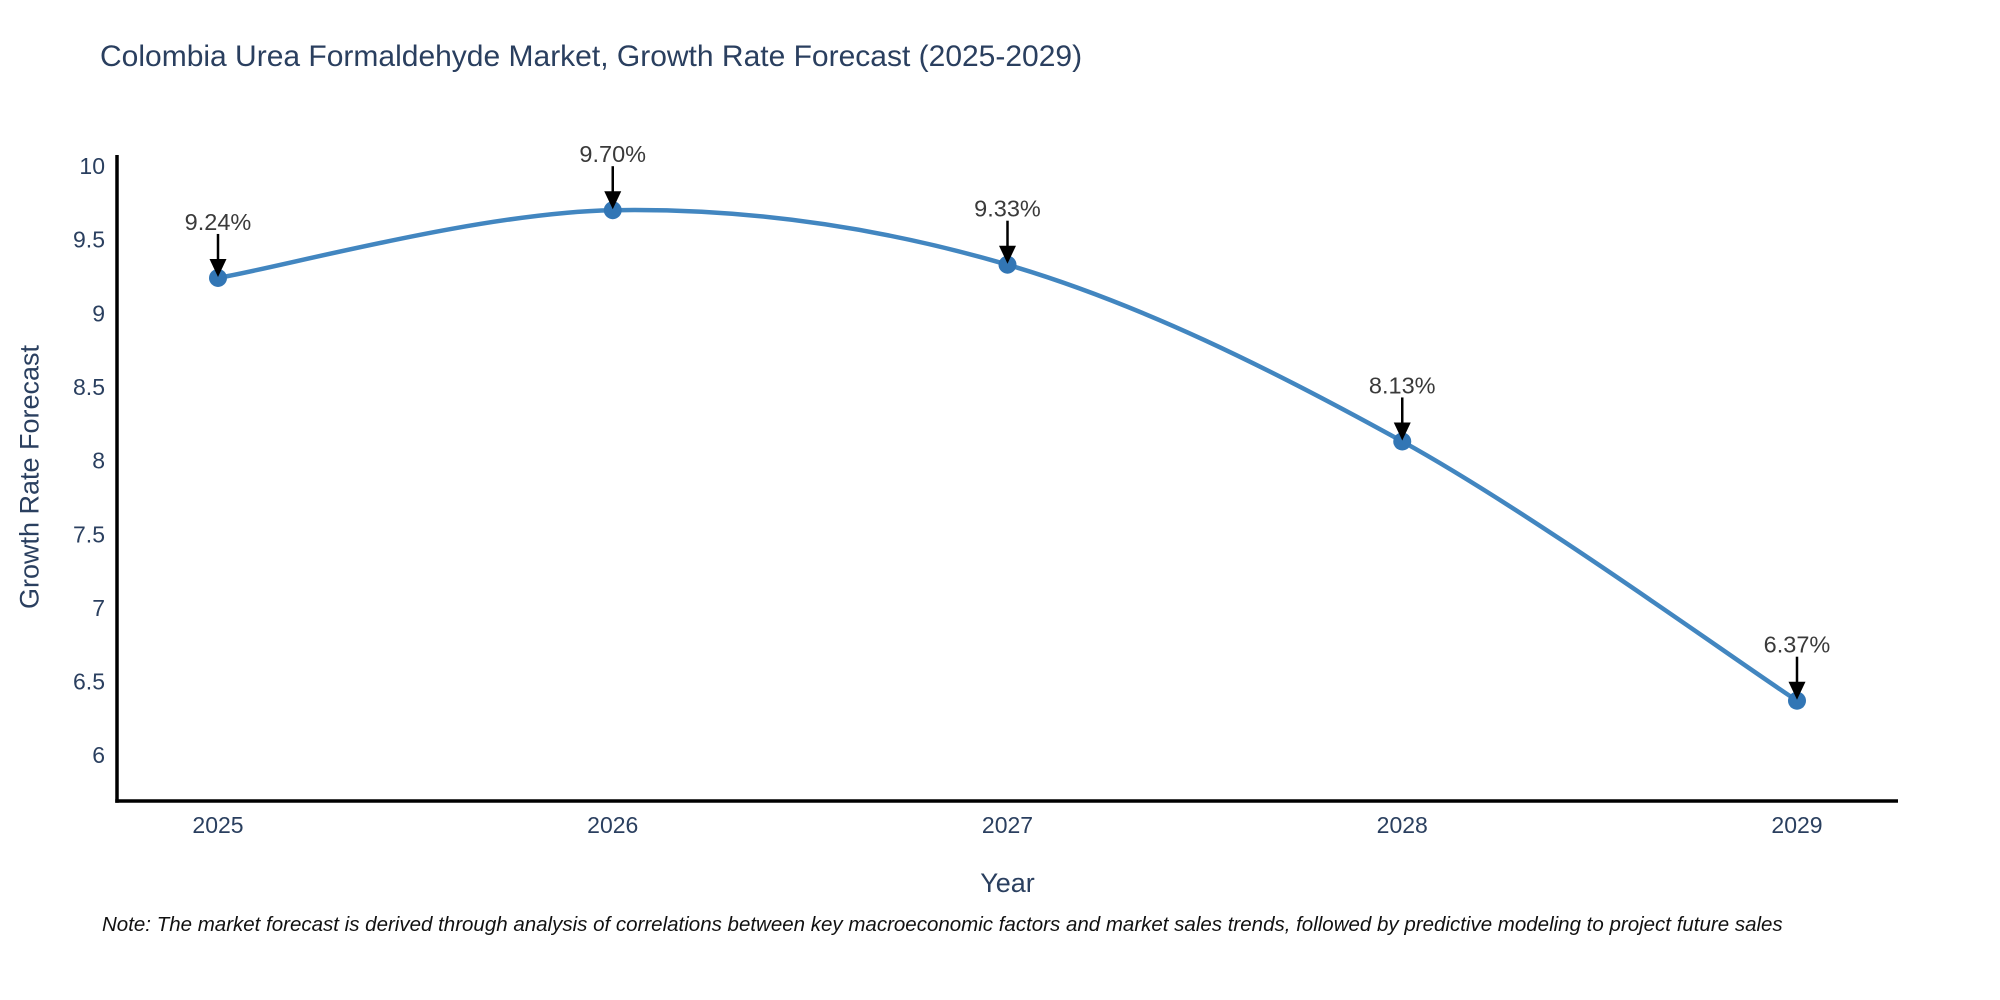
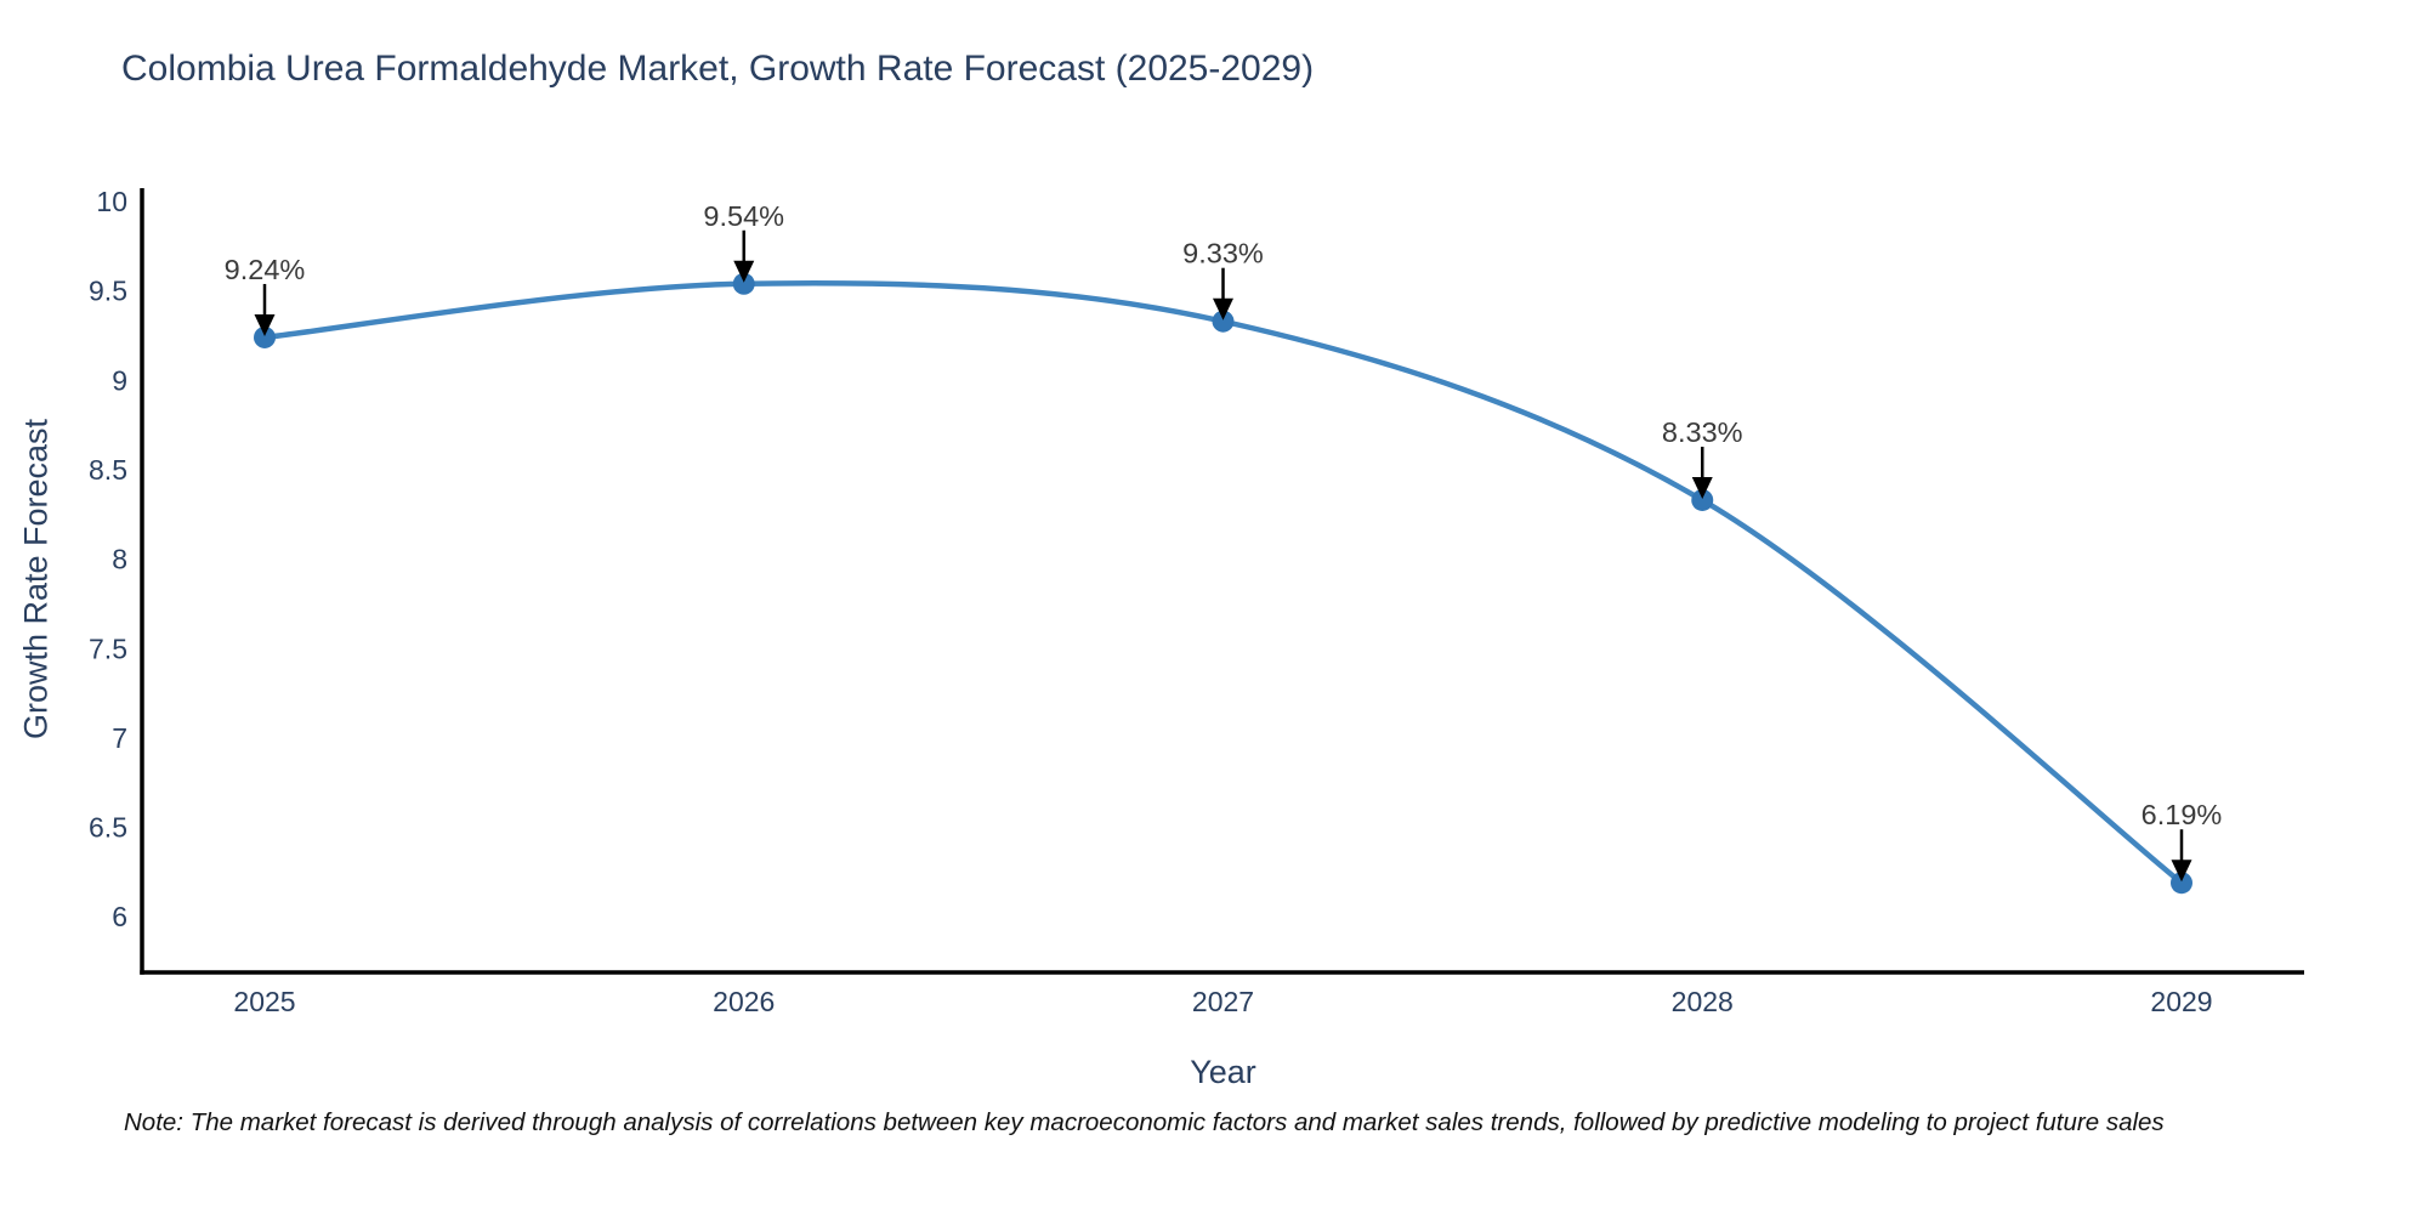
2026: 9.70% -> 9.54%
2028: 8.13% -> 8.33%
2029: 6.37% -> 6.19%
